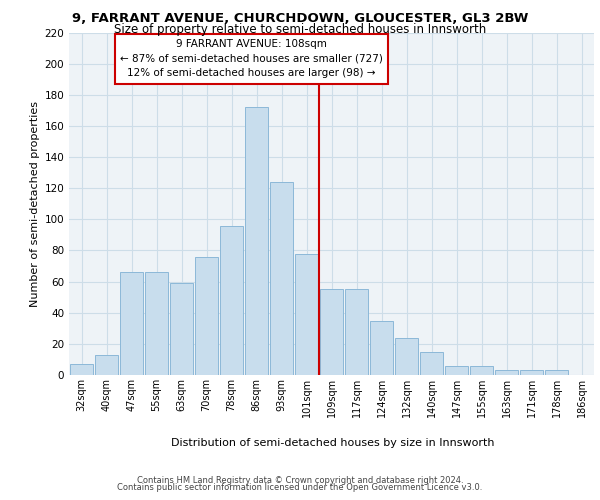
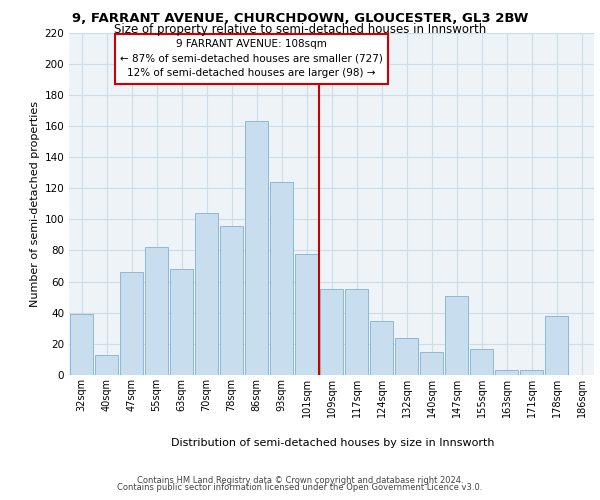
32sqm: 7 -> 39
55sqm: 66 -> 82
63sqm: 59 -> 68
70sqm: 76 -> 104
86sqm: 172 -> 163
147sqm: 6 -> 51
155sqm: 6 -> 17
178sqm: 3 -> 38
